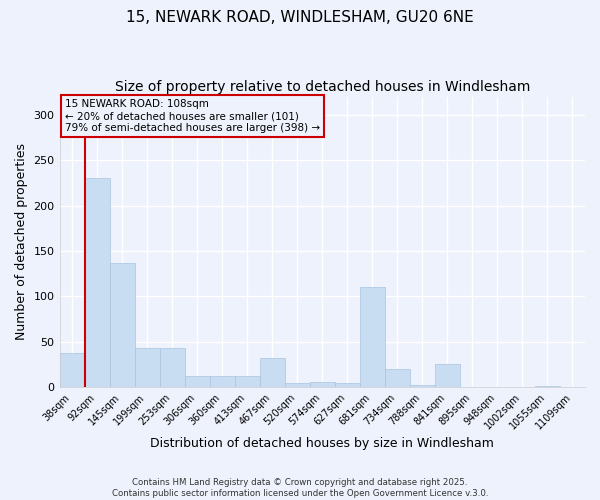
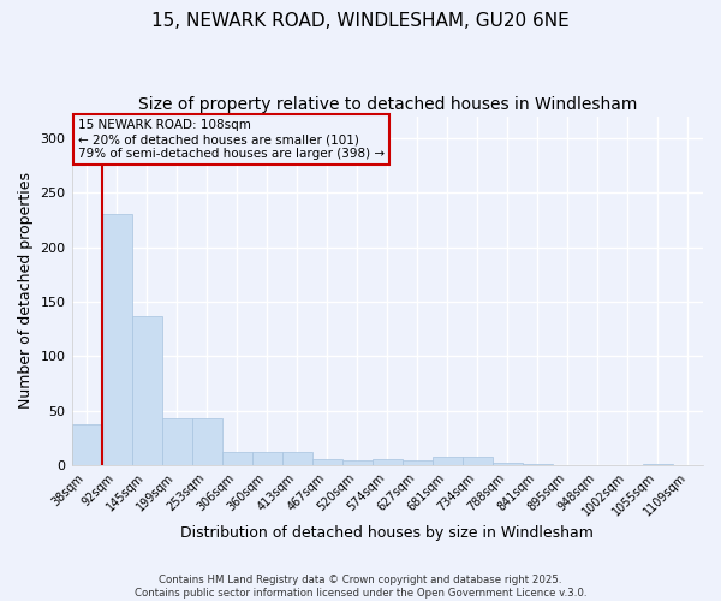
467sqm: 32 -> 6
681sqm: 110 -> 8
734sqm: 20 -> 8
841sqm: 26 -> 2
